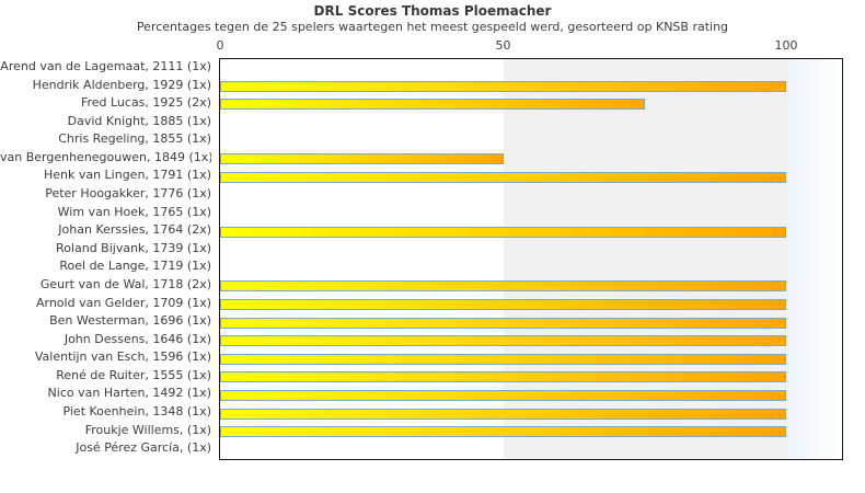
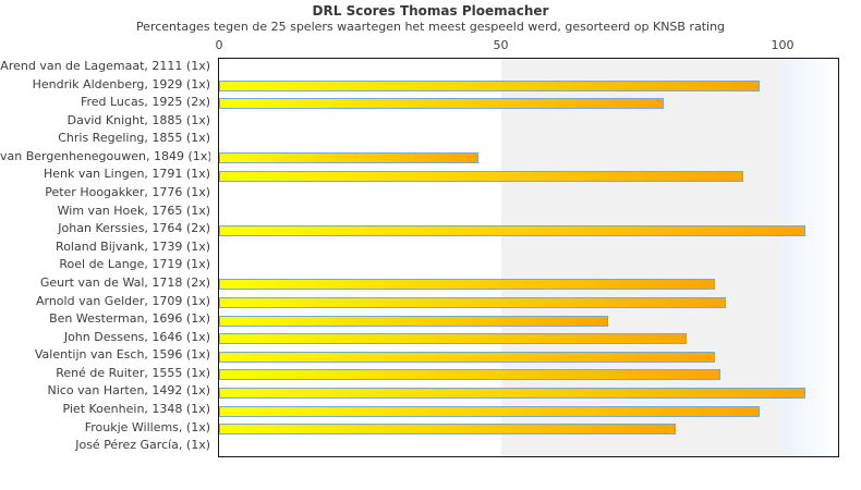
Hendrik Aldenberg, 1929 (1x): 100 -> 96
Fred Lucas, 1925 (2x): 75 -> 79
van Bergenhenegouwen, 1849 (1x): 50 -> 46
Henk van Lingen, 1791 (1x): 100 -> 93
Johan Kerssies, 1764 (2x): 100 -> 104
Geurt van de Wal, 1718 (2x): 100 -> 88
Arnold van Gelder, 1709 (1x): 100 -> 90
Ben Westerman, 1696 (1x): 100 -> 69
John Dessens, 1646 (1x): 100 -> 83
Valentijn van Esch, 1596 (1x): 100 -> 88
René de Ruiter, 1555 (1x): 100 -> 89
Nico van Harten, 1492 (1x): 100 -> 104
Piet Koenhein, 1348 (1x): 100 -> 96
Froukje Willems, (1x): 100 -> 81
